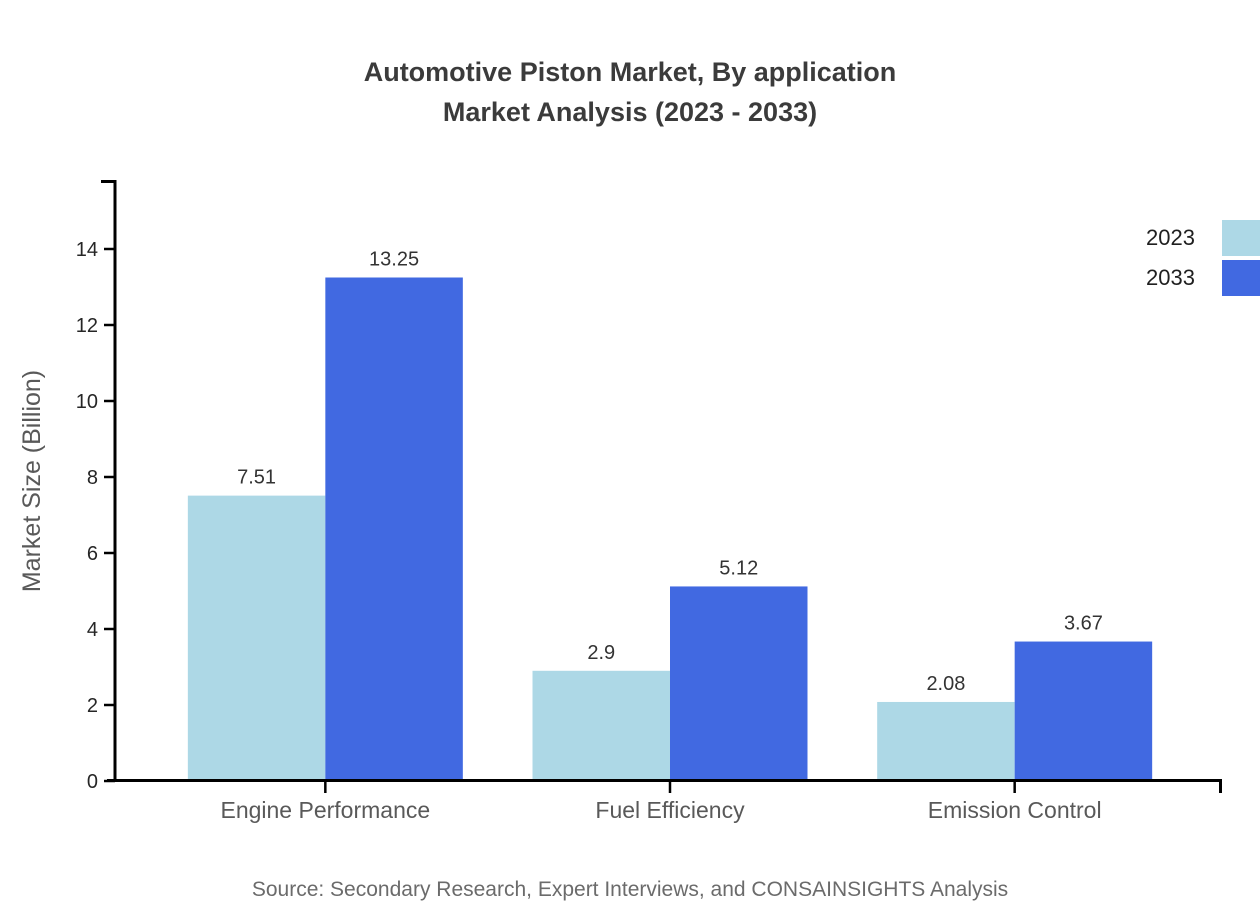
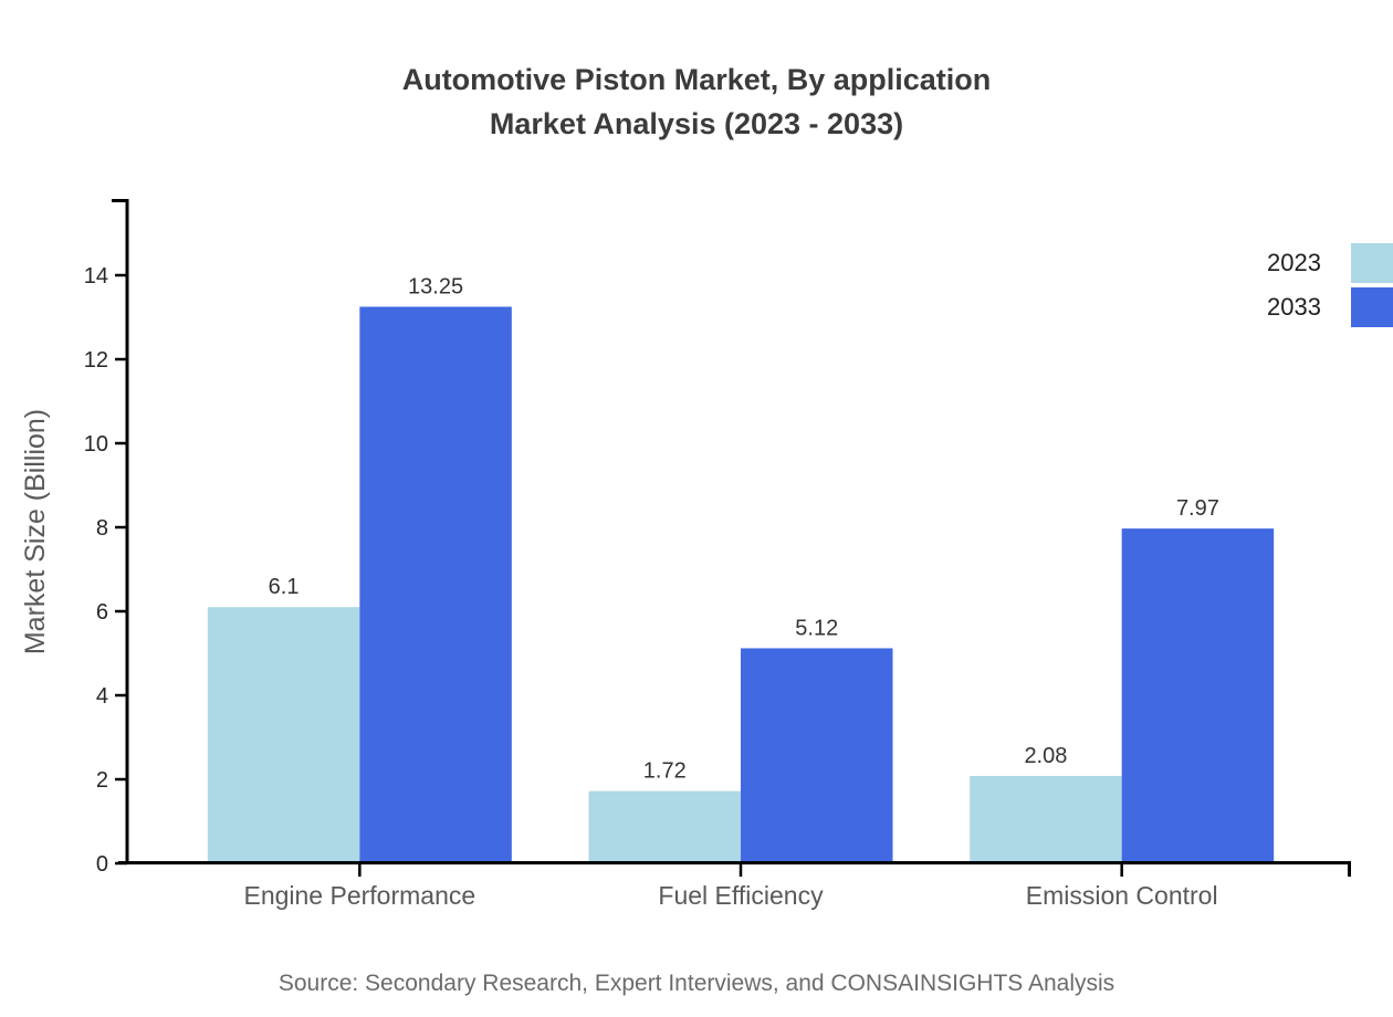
2023/Engine Performance: 7.51 -> 6.1
2023/Fuel Efficiency: 2.9 -> 1.72
2033/Emission Control: 3.67 -> 7.97
